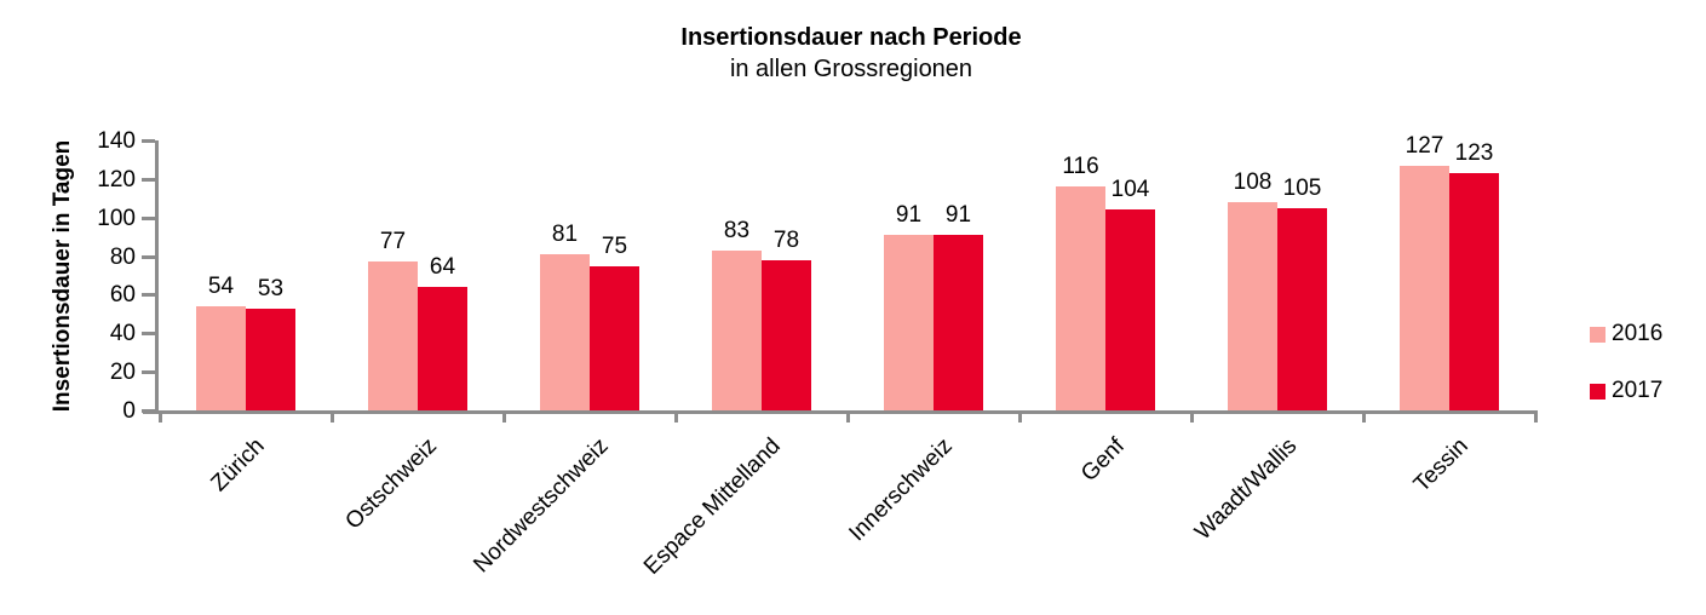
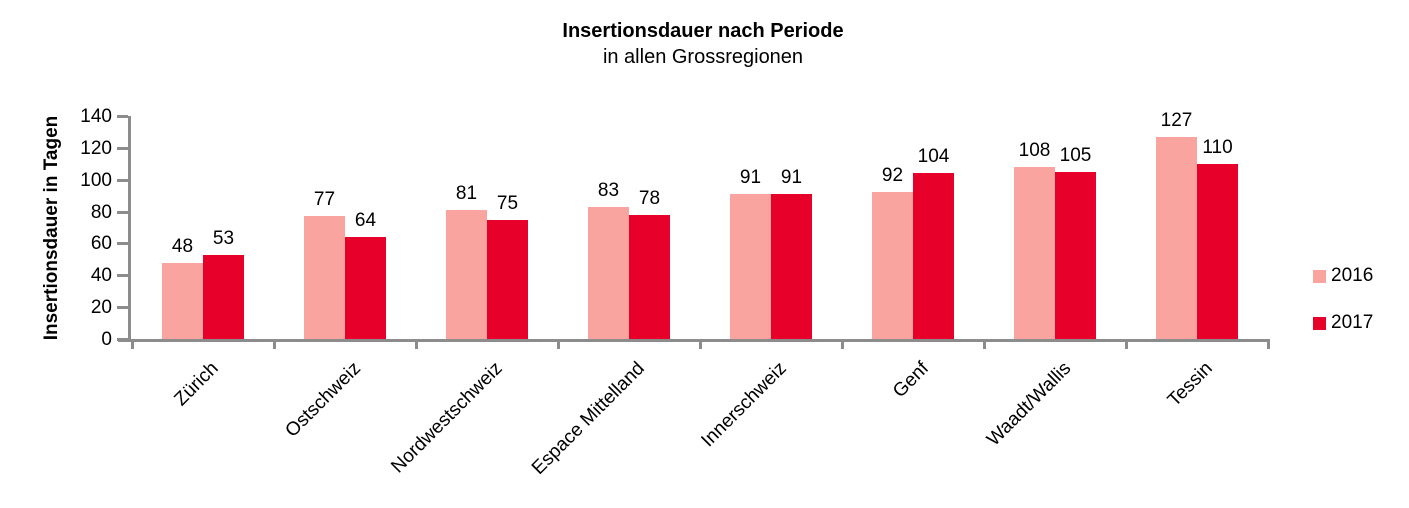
2016/Zürich: 54 -> 48
2016/Genf: 116 -> 92
2017/Tessin: 123 -> 110
